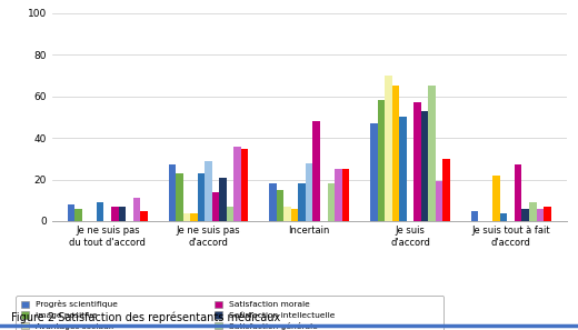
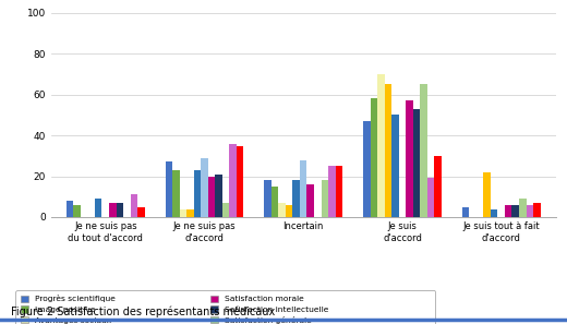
Satisfaction morale/Je ne suis pas d'accord: 14 -> 20
Satisfaction morale/Incertain: 48 -> 16
Satisfaction morale/Je suis tout à fait d'accord: 27 -> 6
